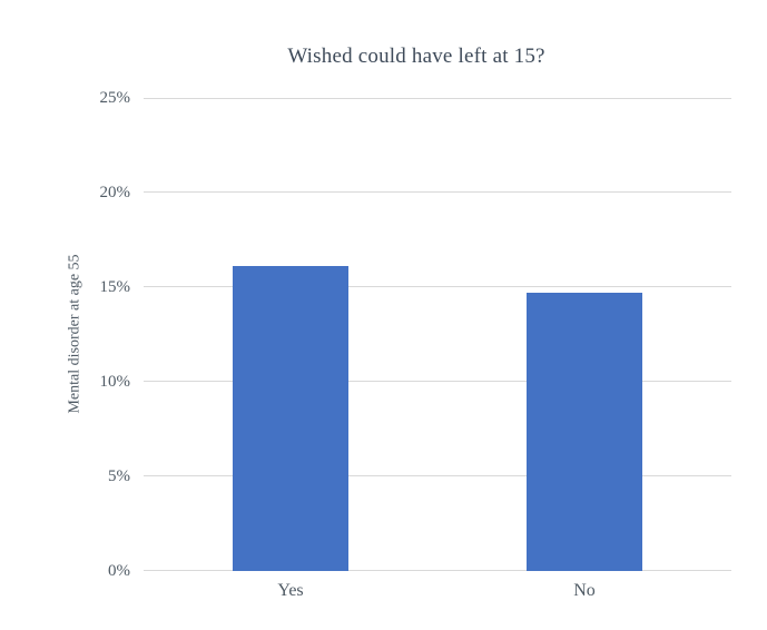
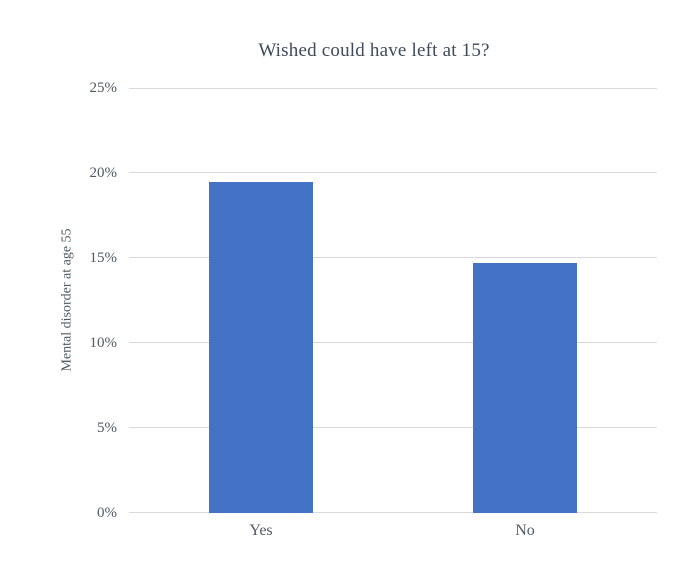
Yes: 16.1% -> 19.5%
